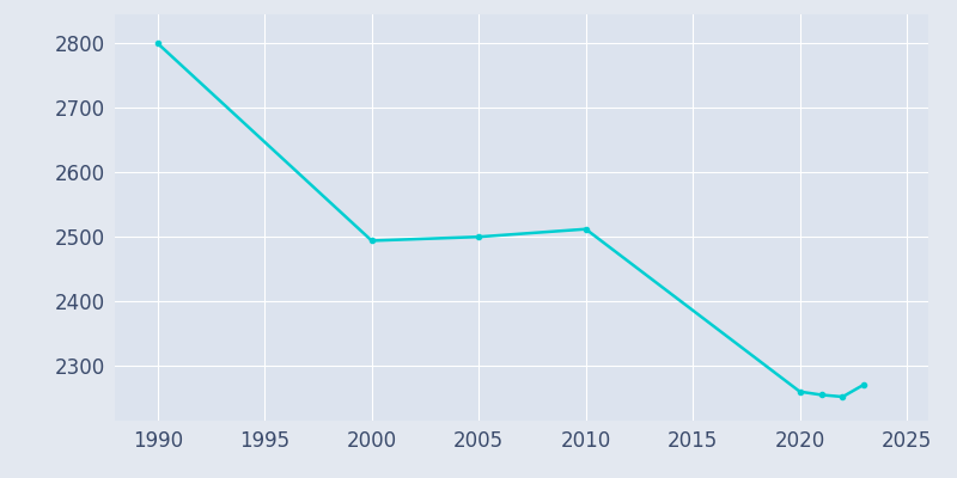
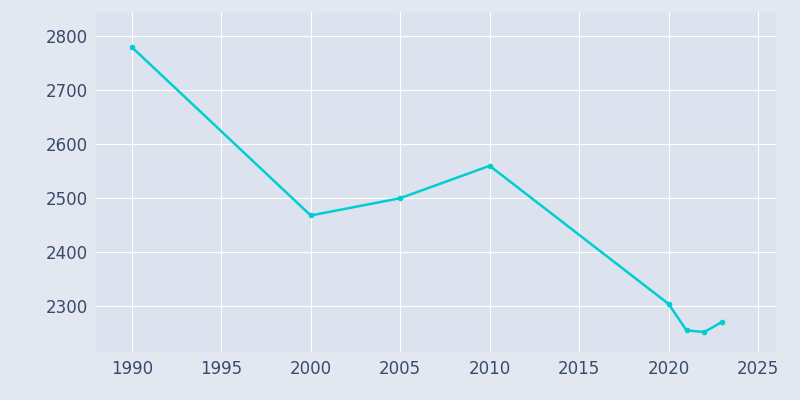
1990: 2800 -> 2780
2000: 2494 -> 2468
2010: 2512 -> 2560
2020: 2260 -> 2304
